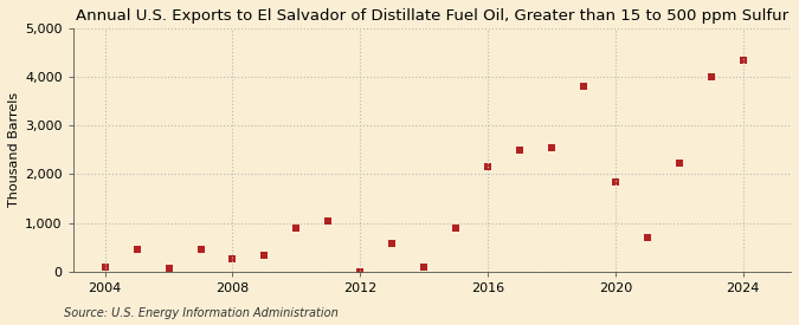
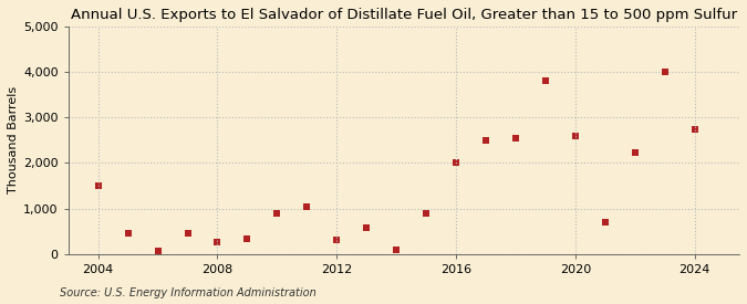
2004: 100 -> 1,500
2012: 0 -> 300
2016: 2,150 -> 2,000
2020: 1,830 -> 2,600
2024: 4,350 -> 2,750
